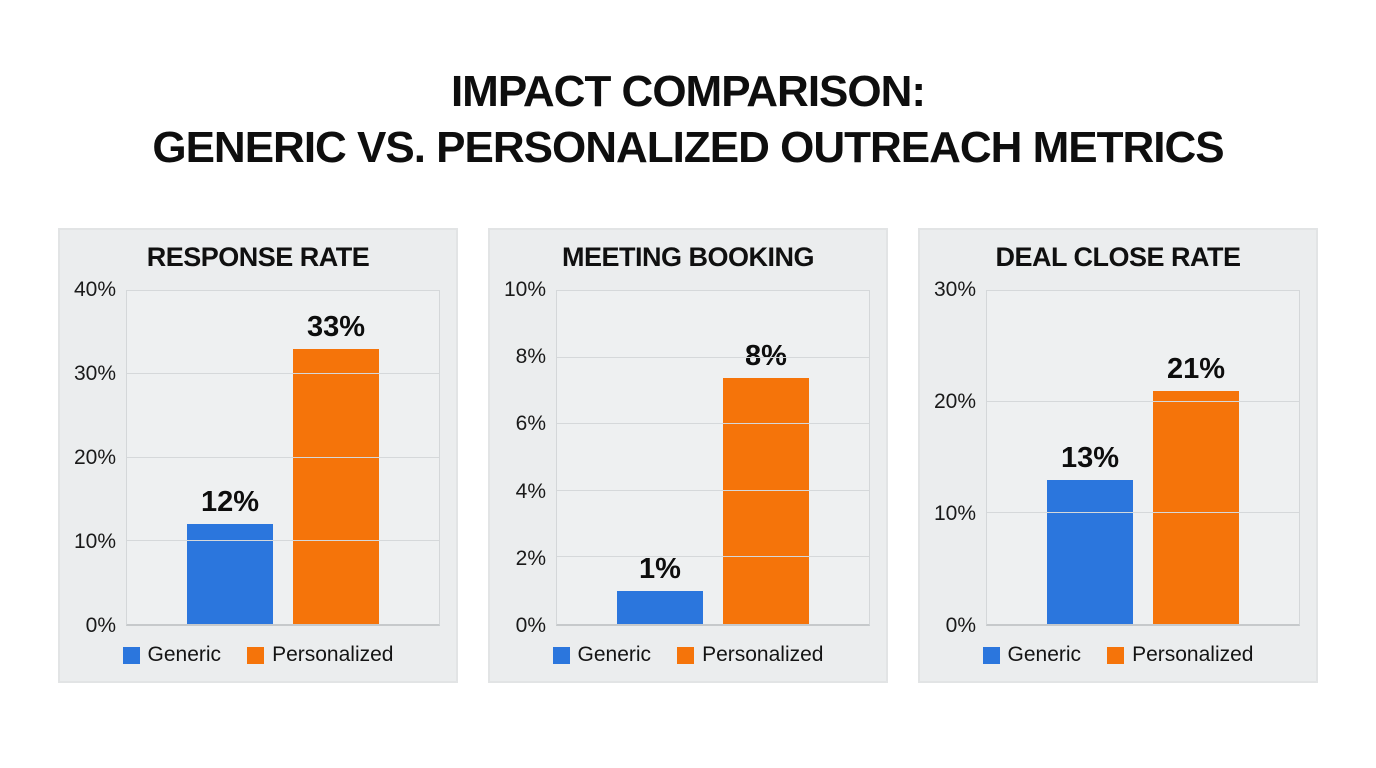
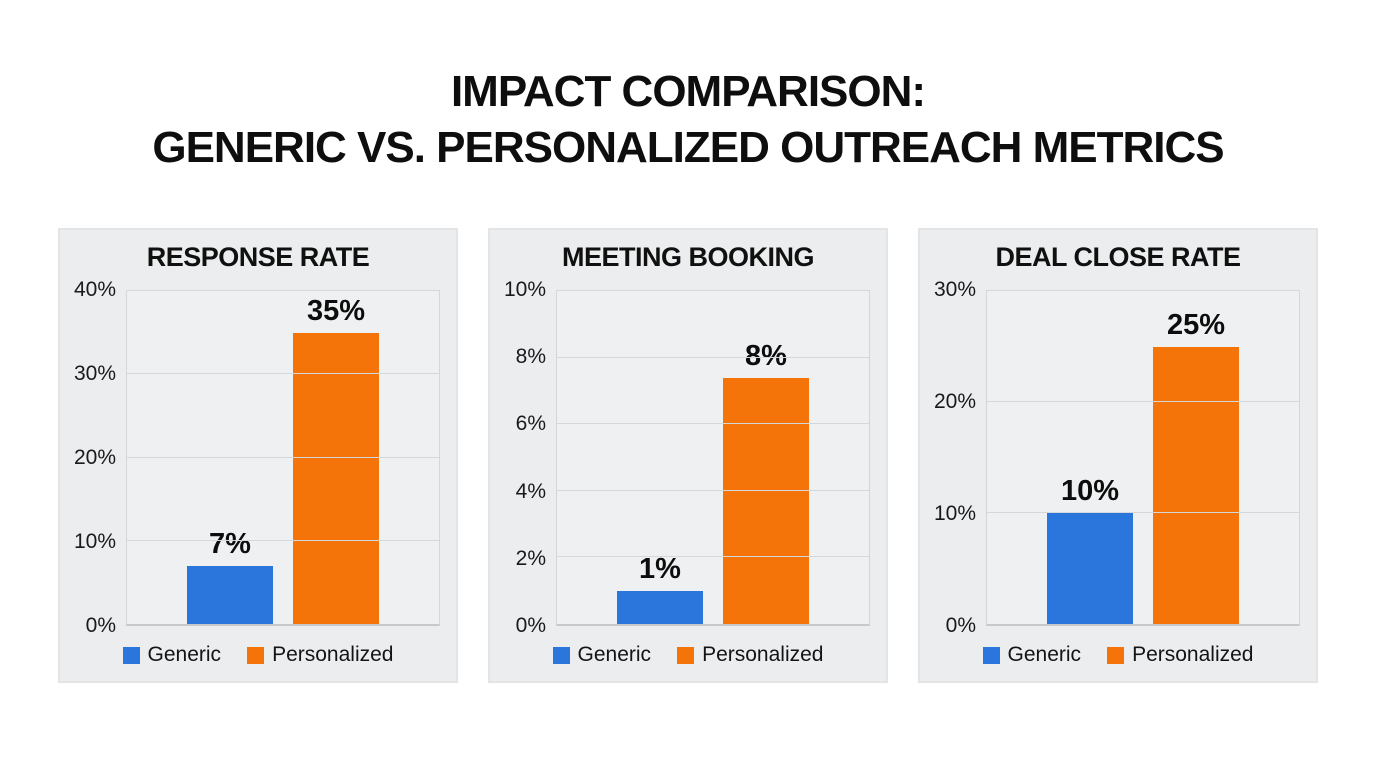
RESPONSE RATE/Generic: 12% -> 7%
RESPONSE RATE/Personalized: 33% -> 35%
DEAL CLOSE RATE/Generic: 13% -> 10%
DEAL CLOSE RATE/Personalized: 21% -> 25%
